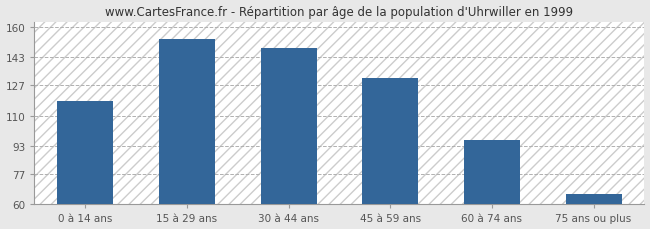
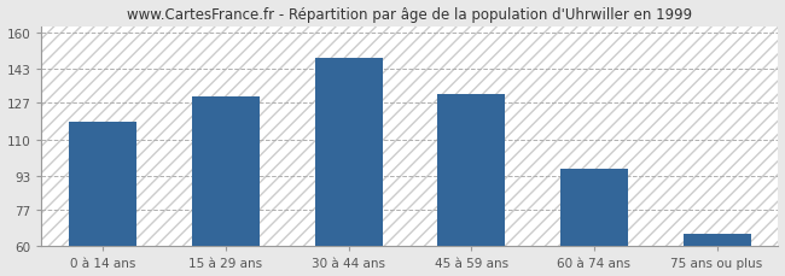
15 à 29 ans: 153 -> 130
